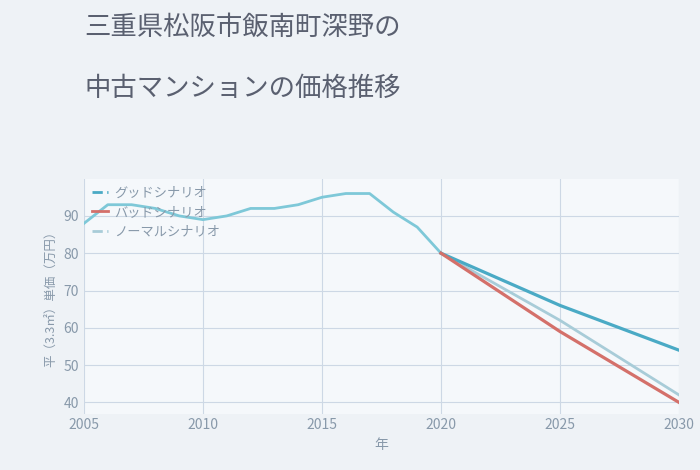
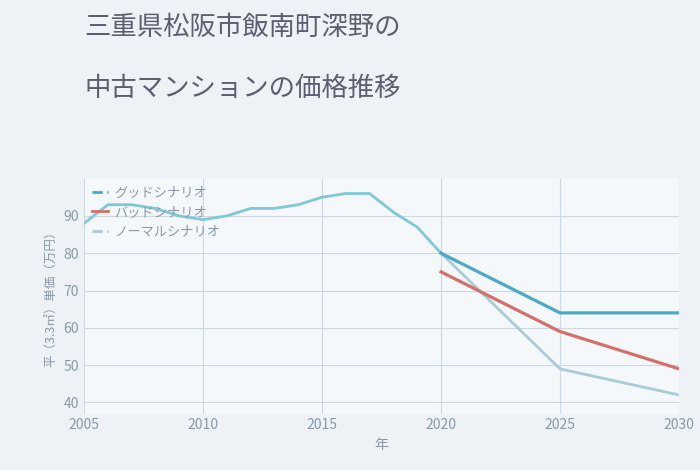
バッドシナリオ/2020: 80 -> 75
グッドシナリオ/2025: 66 -> 64
ノーマルシナリオ/2025: 62 -> 49
グッドシナリオ/2030: 54 -> 64
バッドシナリオ/2030: 40 -> 49
